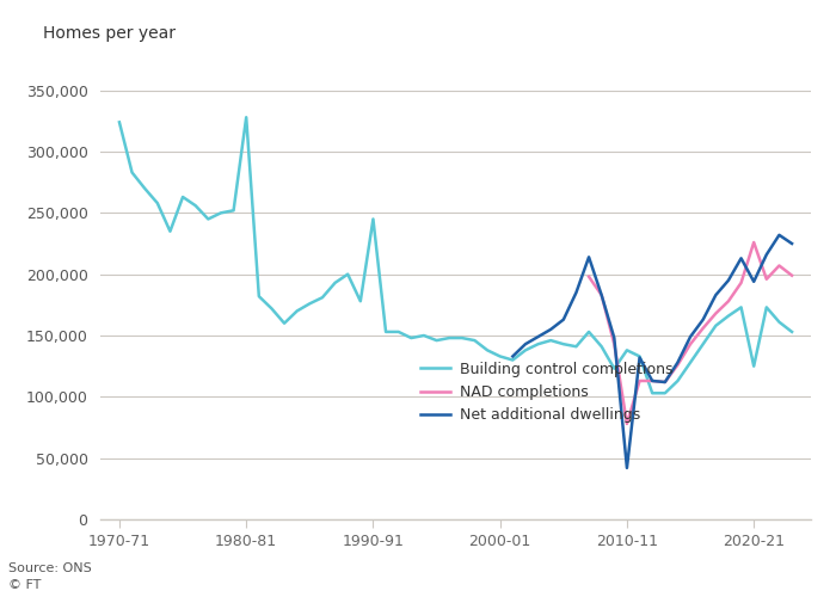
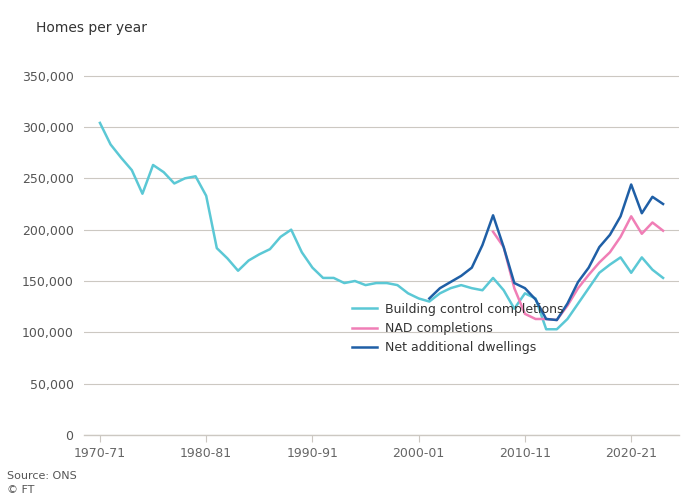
Building control completions/1970-71: 324,000 -> 304,000
Building control completions/1980-81: 328,000 -> 233,000
Building control completions/1990-91: 245,000 -> 163,000
Net additional dwellings/2010-11: 42,000 -> 143,000
NAD completions/2010-11: 78,000 -> 118,000
Net additional dwellings/2020-21: 194,000 -> 244,000
NAD completions/2020-21: 226,000 -> 213,000
Building control completions/2020-21: 125,000 -> 158,000
